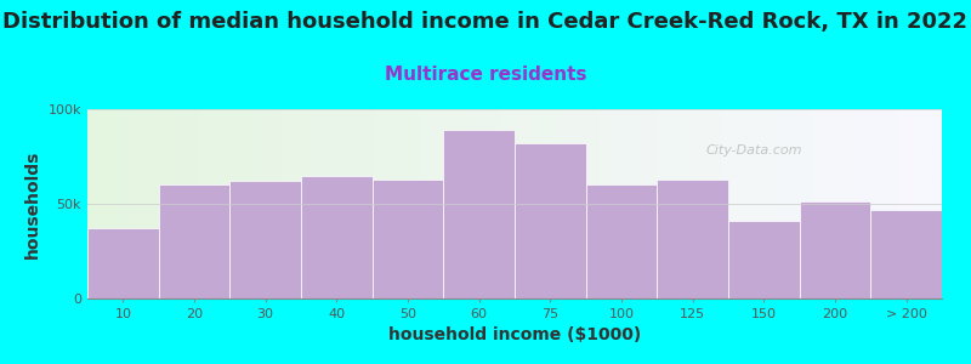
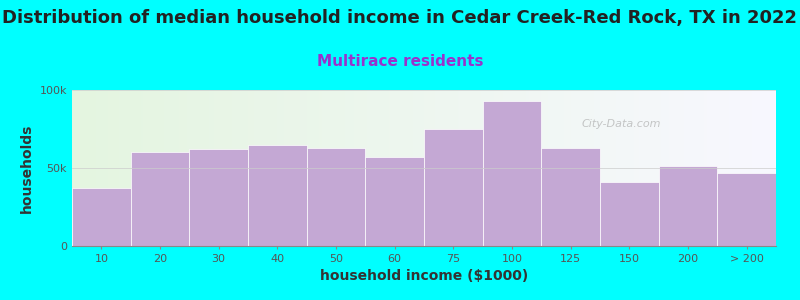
60: 89k -> 57k
75: 82k -> 75k
100: 60k -> 93k
